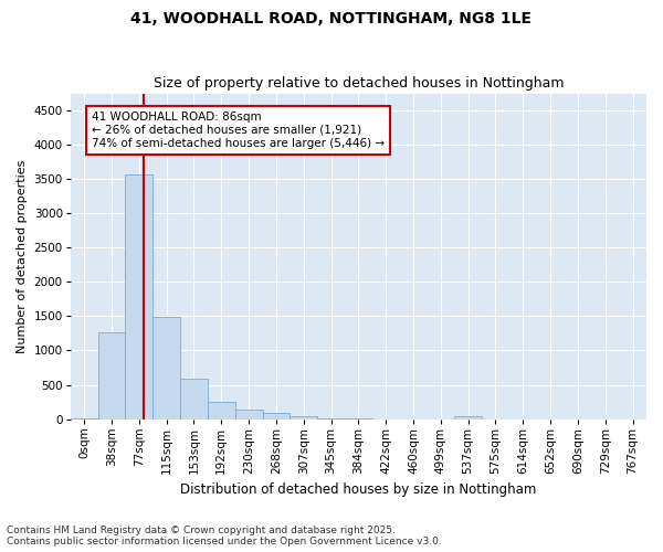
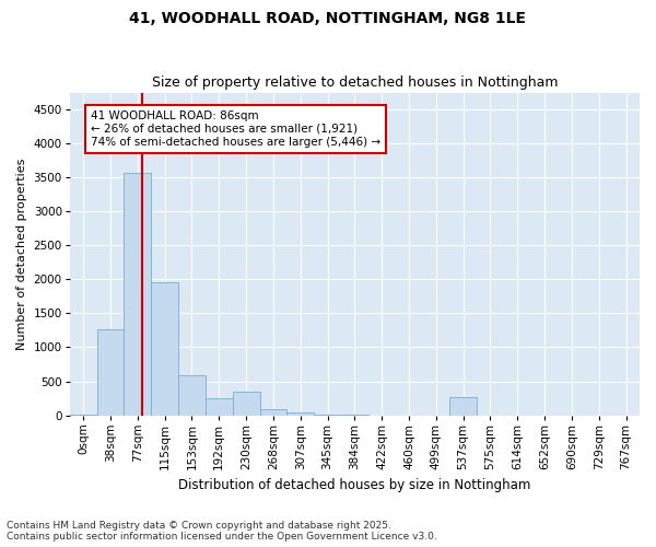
115sqm: 1490 -> 1960
230sqm: 140 -> 340
537sqm: 40 -> 260
